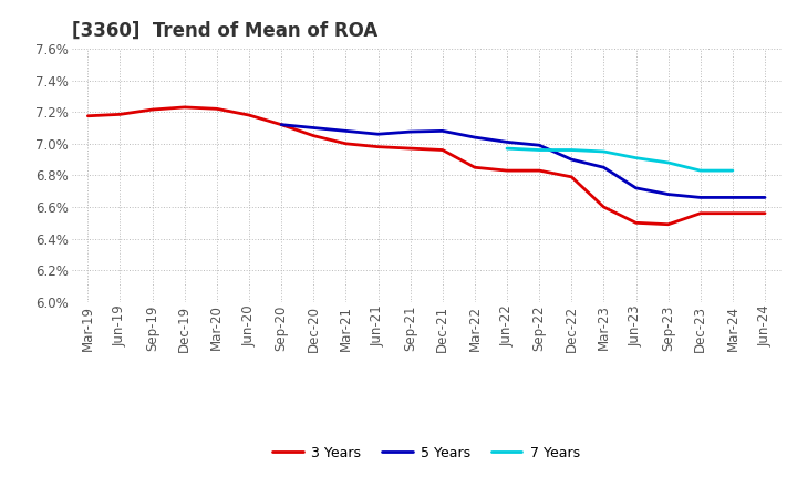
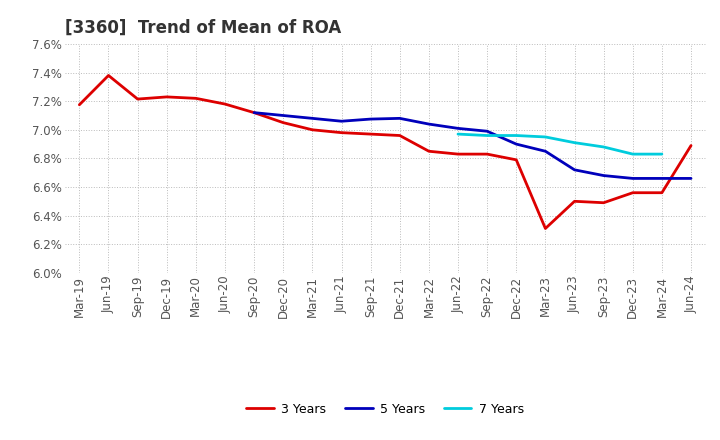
3 Years/Jun-19: 7.18% -> 7.38%
3 Years/Mar-23: 6.60% -> 6.31%
3 Years/Jun-24: 6.56% -> 6.89%
